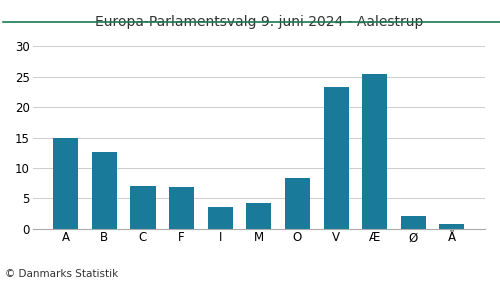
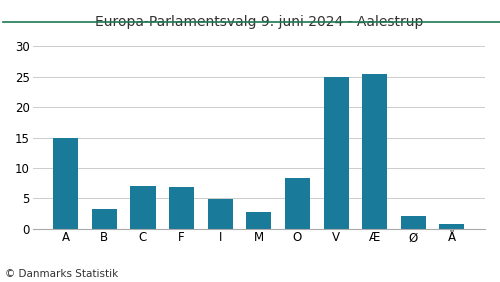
B: 12.6 -> 3.2
I: 3.6 -> 4.9
M: 4.2 -> 2.8
V: 23.4 -> 25.0
